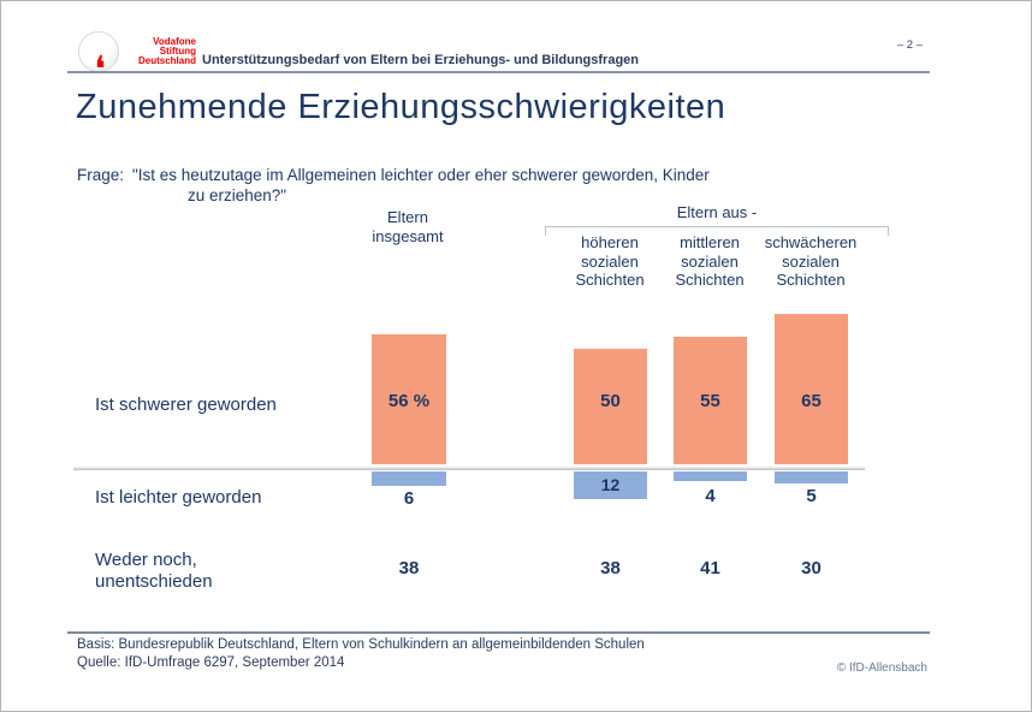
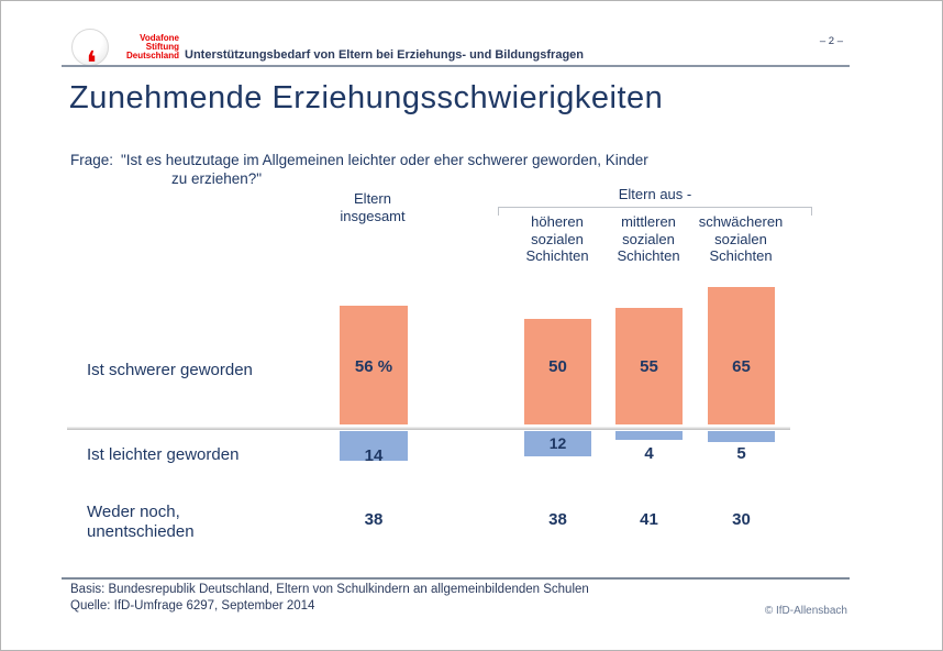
Ist leichter geworden/Eltern insgesamt: 6 -> 14
